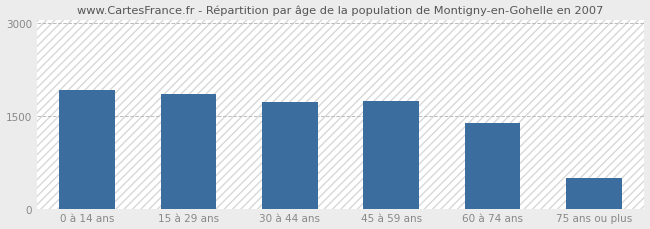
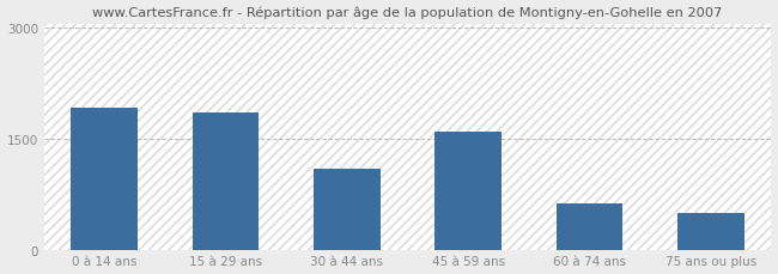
30 à 44 ans: 1730 -> 1100
45 à 59 ans: 1740 -> 1600
60 à 74 ans: 1390 -> 620
